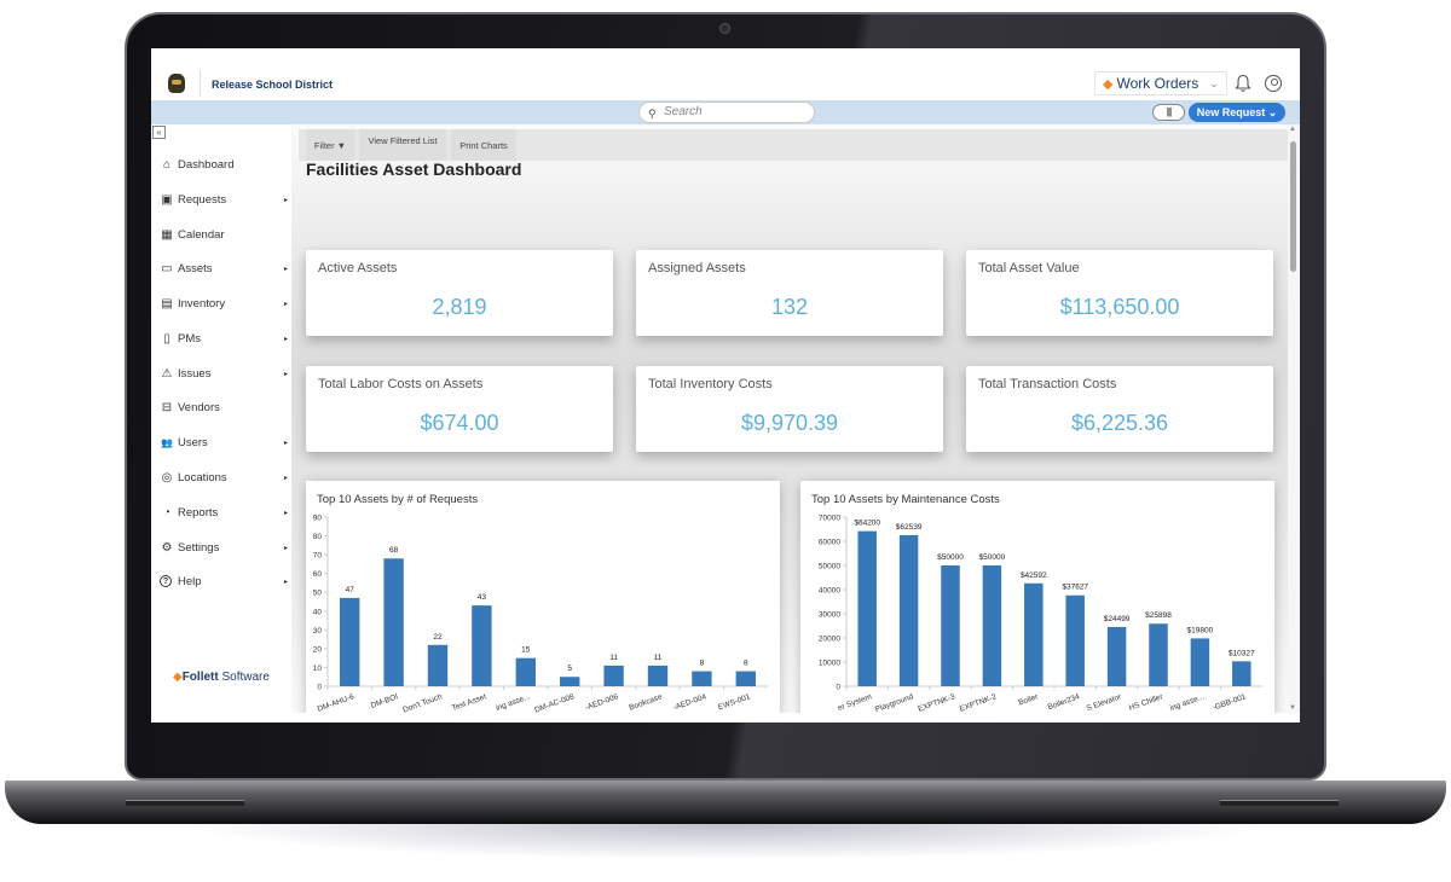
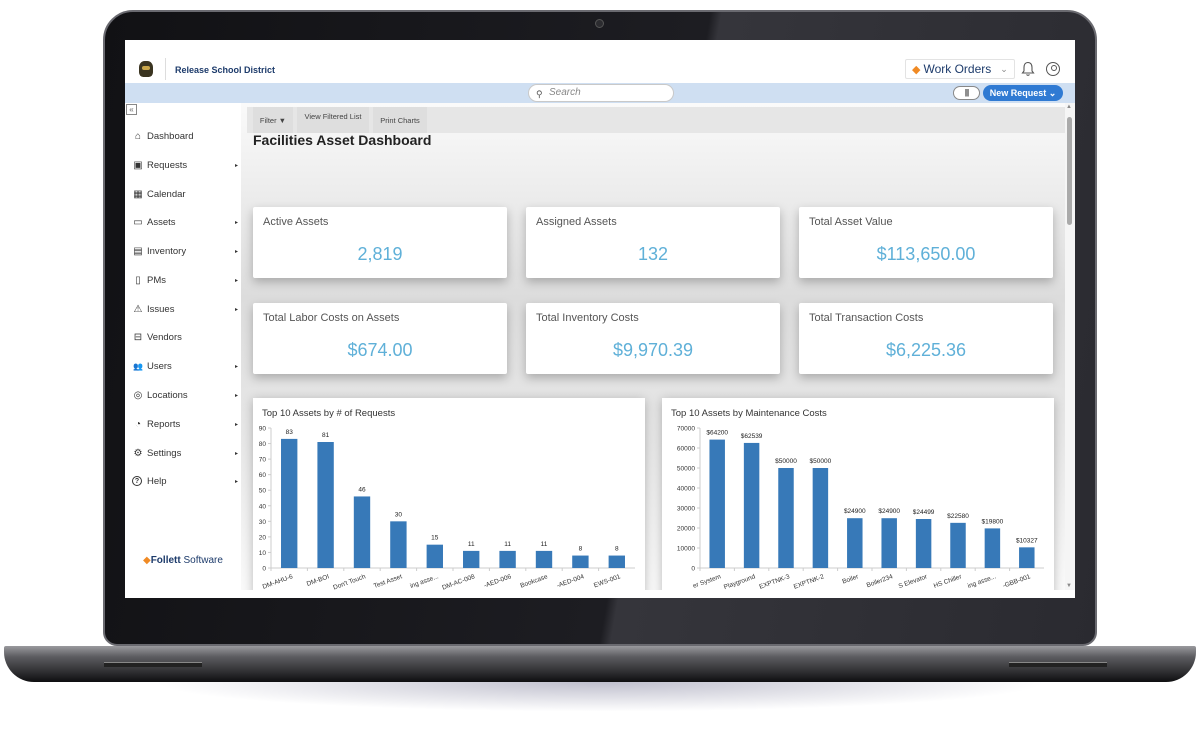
Top 10 Assets by # of Requests/DM-AHU-6: 47 -> 83
Top 10 Assets by # of Requests/DM-BOI: 68 -> 81
Top 10 Assets by # of Requests/Don't Touch: 22 -> 46
Top 10 Assets by # of Requests/Test Asset: 43 -> 30
Top 10 Assets by # of Requests/DM-AC-008: 5 -> 11
Top 10 Assets by Maintenance Costs/Boiler: $42592 -> $24900
Top 10 Assets by Maintenance Costs/Boiler234: $37627 -> $24900
Top 10 Assets by Maintenance Costs/HS Chiller: $25898 -> $22580
